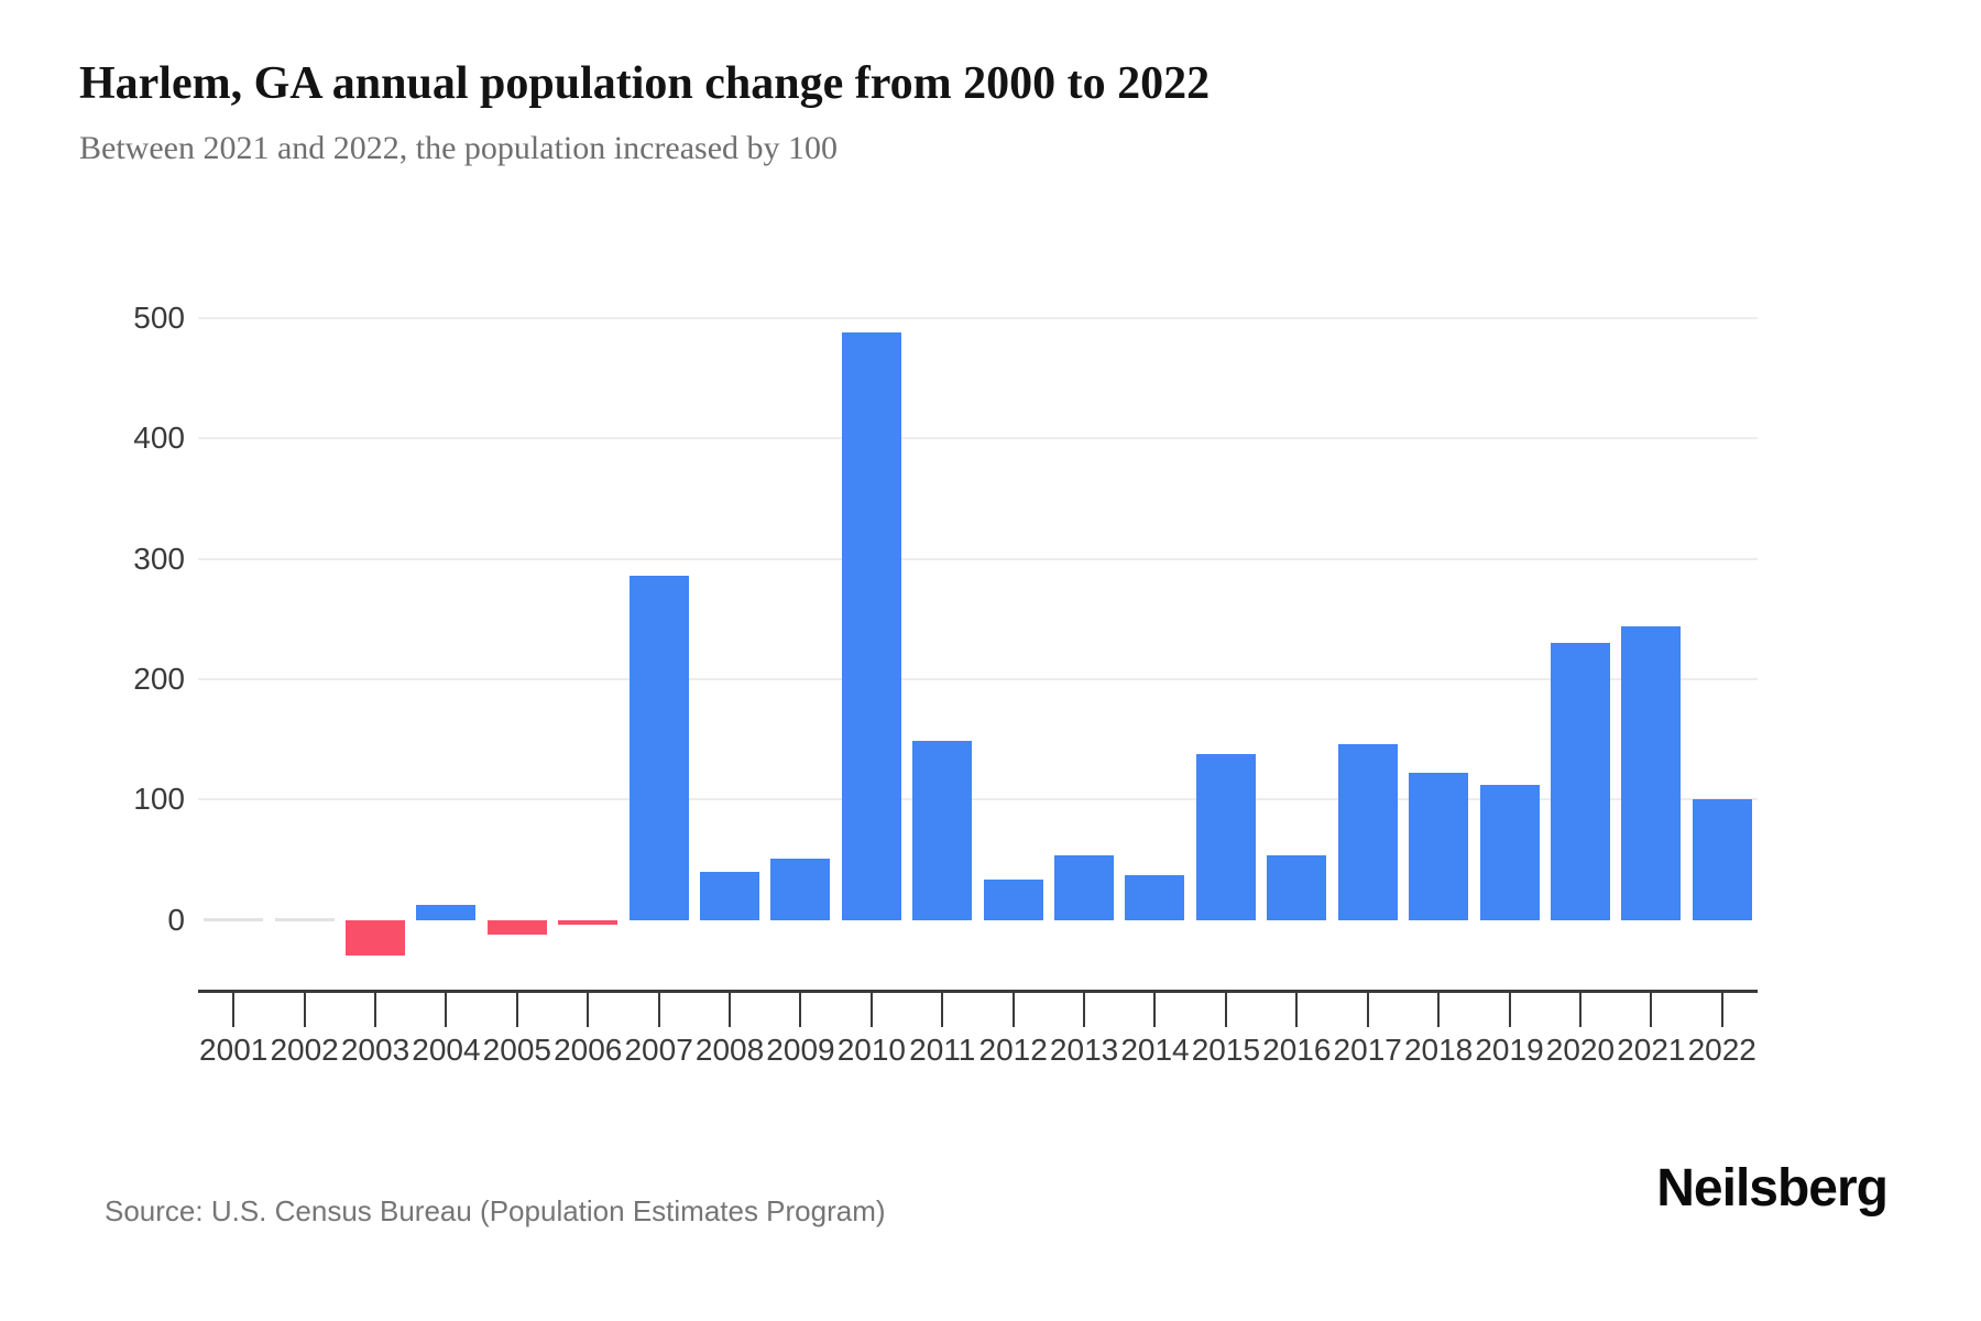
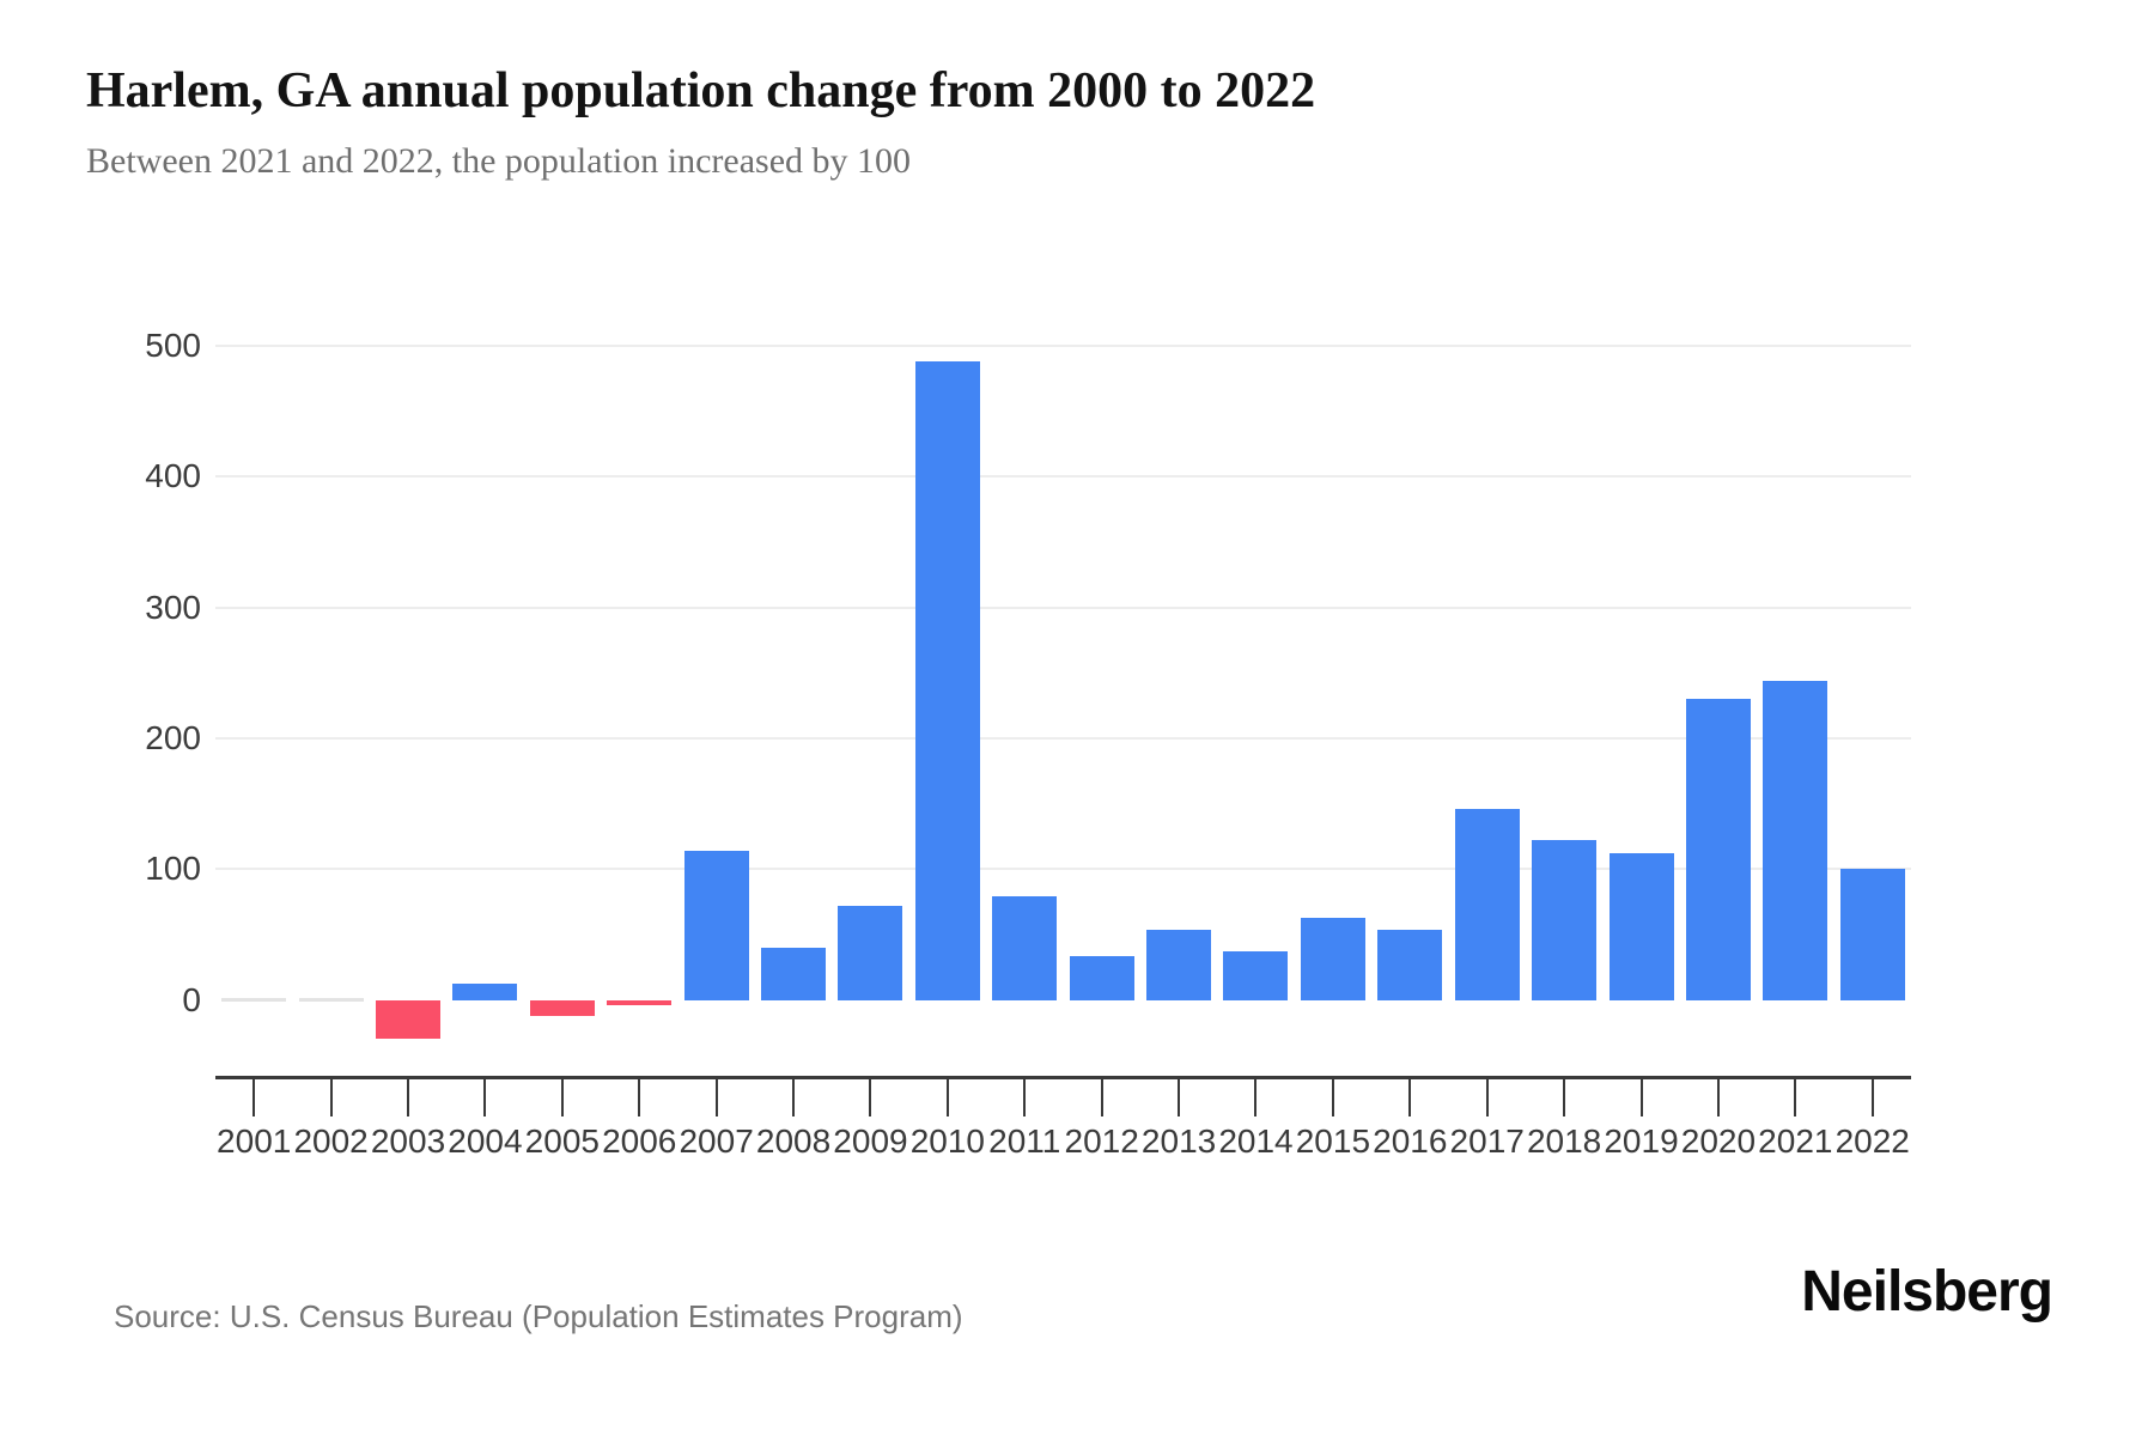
2007: 286 -> 114
2009: 51 -> 72
2011: 149 -> 79
2015: 138 -> 63
